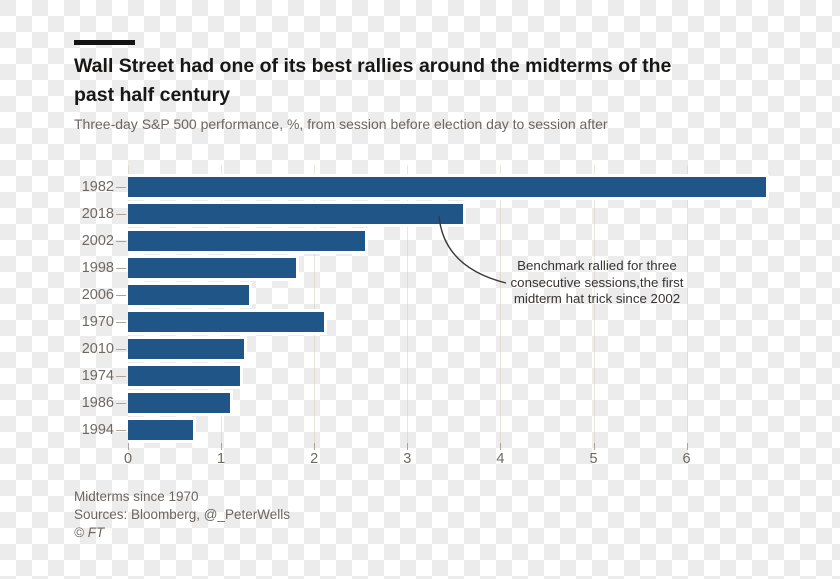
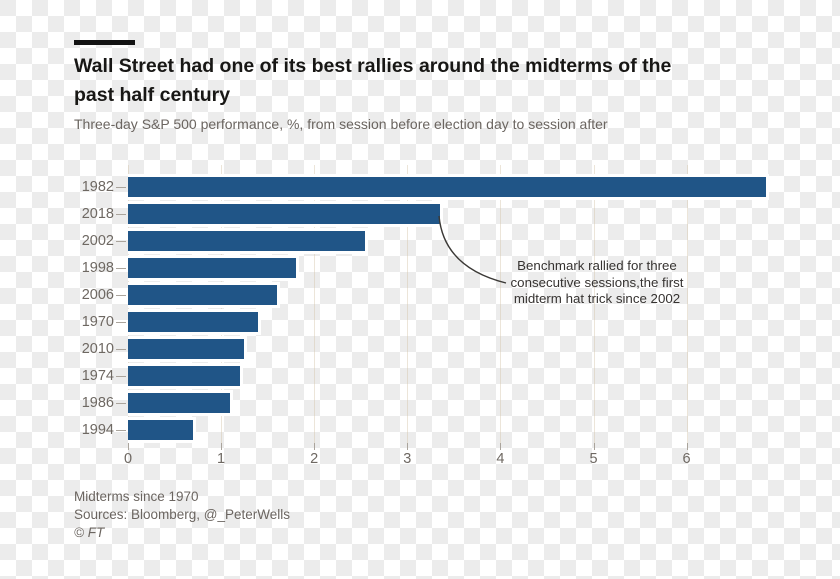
2018: 3.6 -> 3.4
2006: 1.3 -> 1.6
1970: 2.1 -> 1.4
